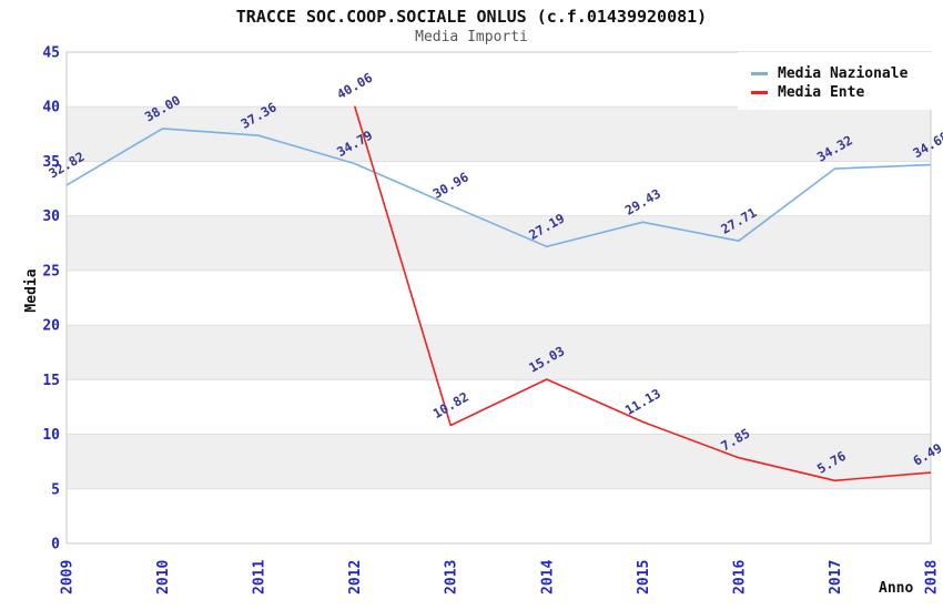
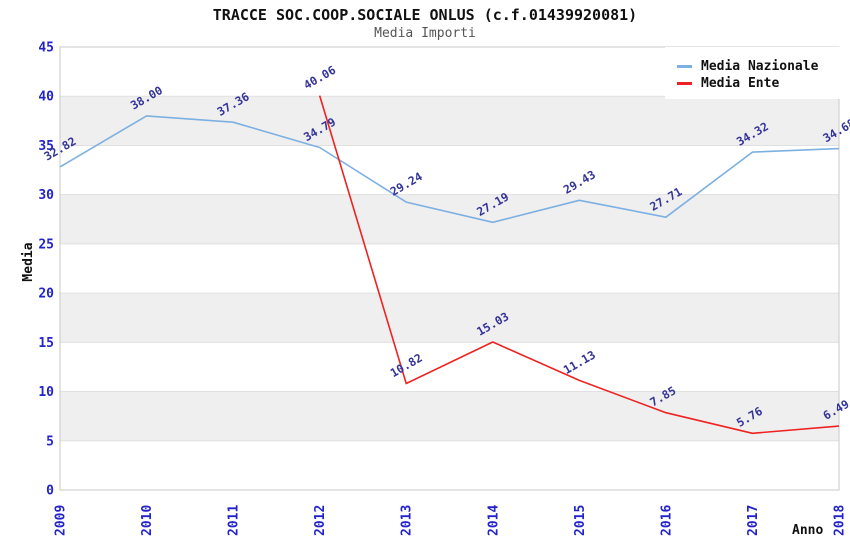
Media Nazionale/2013: 30.96 -> 29.24
